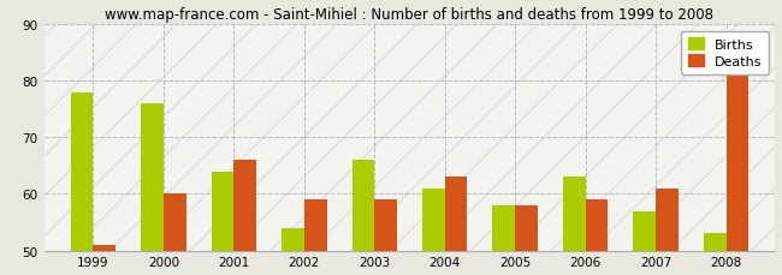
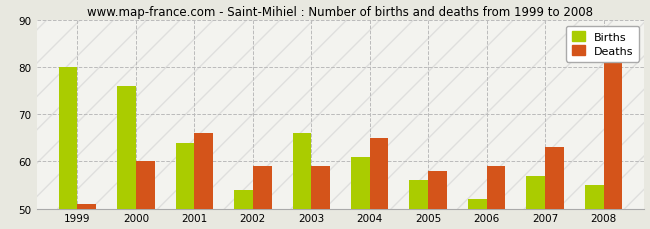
Births/1999: 78 -> 80
Deaths/2004: 63 -> 65
Births/2005: 58 -> 56
Births/2006: 63 -> 52
Deaths/2007: 61 -> 63
Births/2008: 53 -> 55
